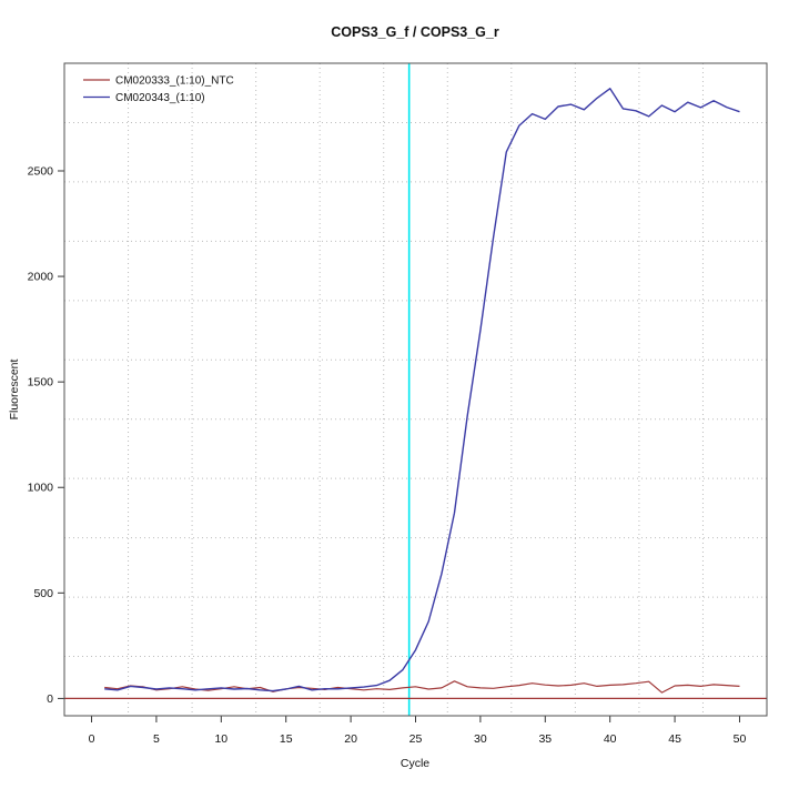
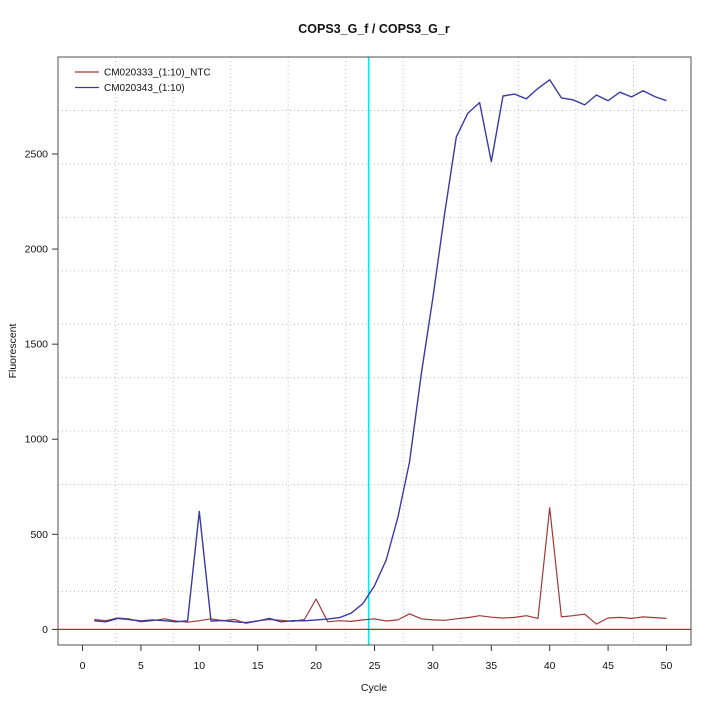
CM020343_(1:10)/10: 50 -> 620
CM020333_(1:10)_NTC/20: 50 -> 160
CM020343_(1:10)/35: 2740 -> 2460
CM020333_(1:10)_NTC/40: 60 -> 640
